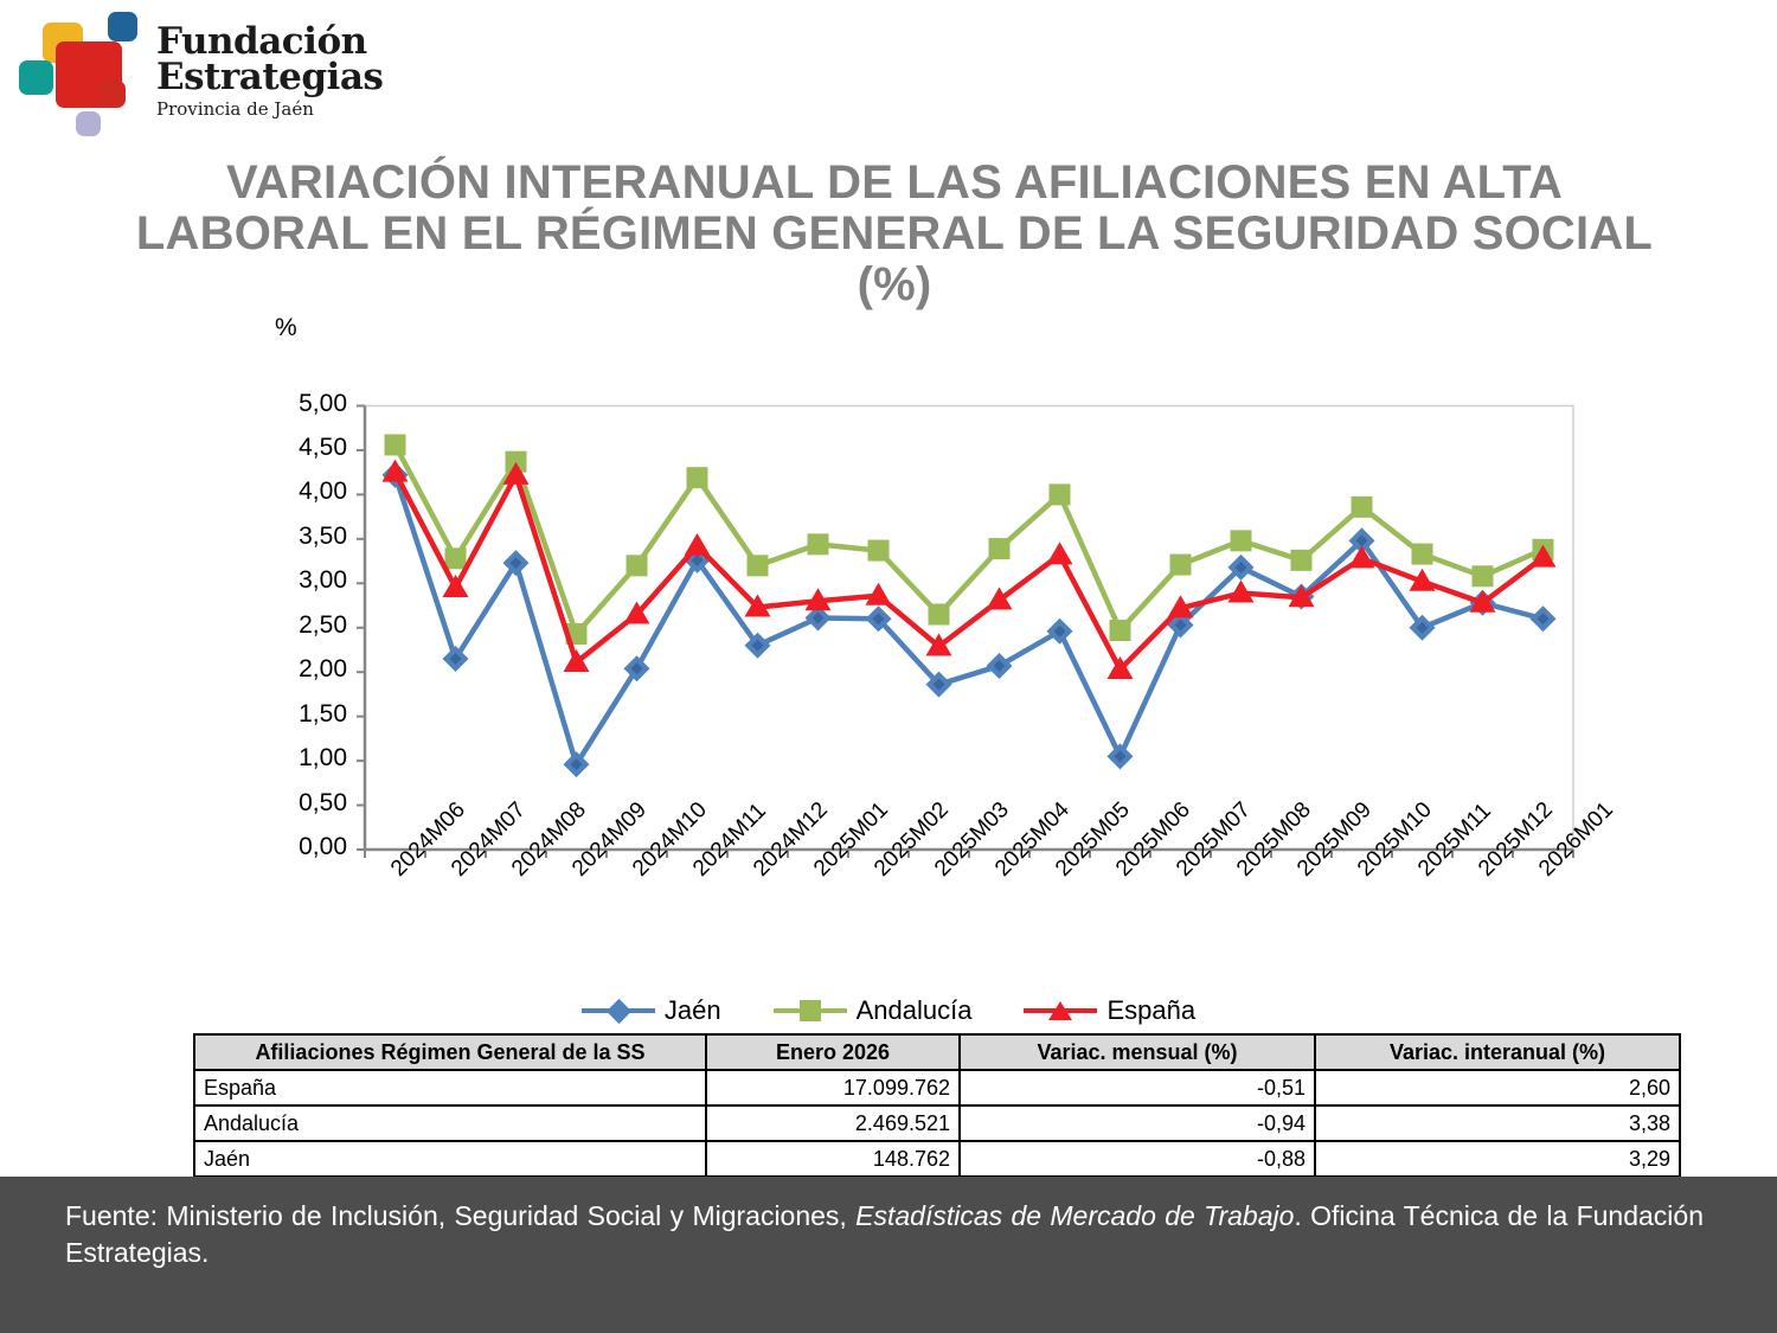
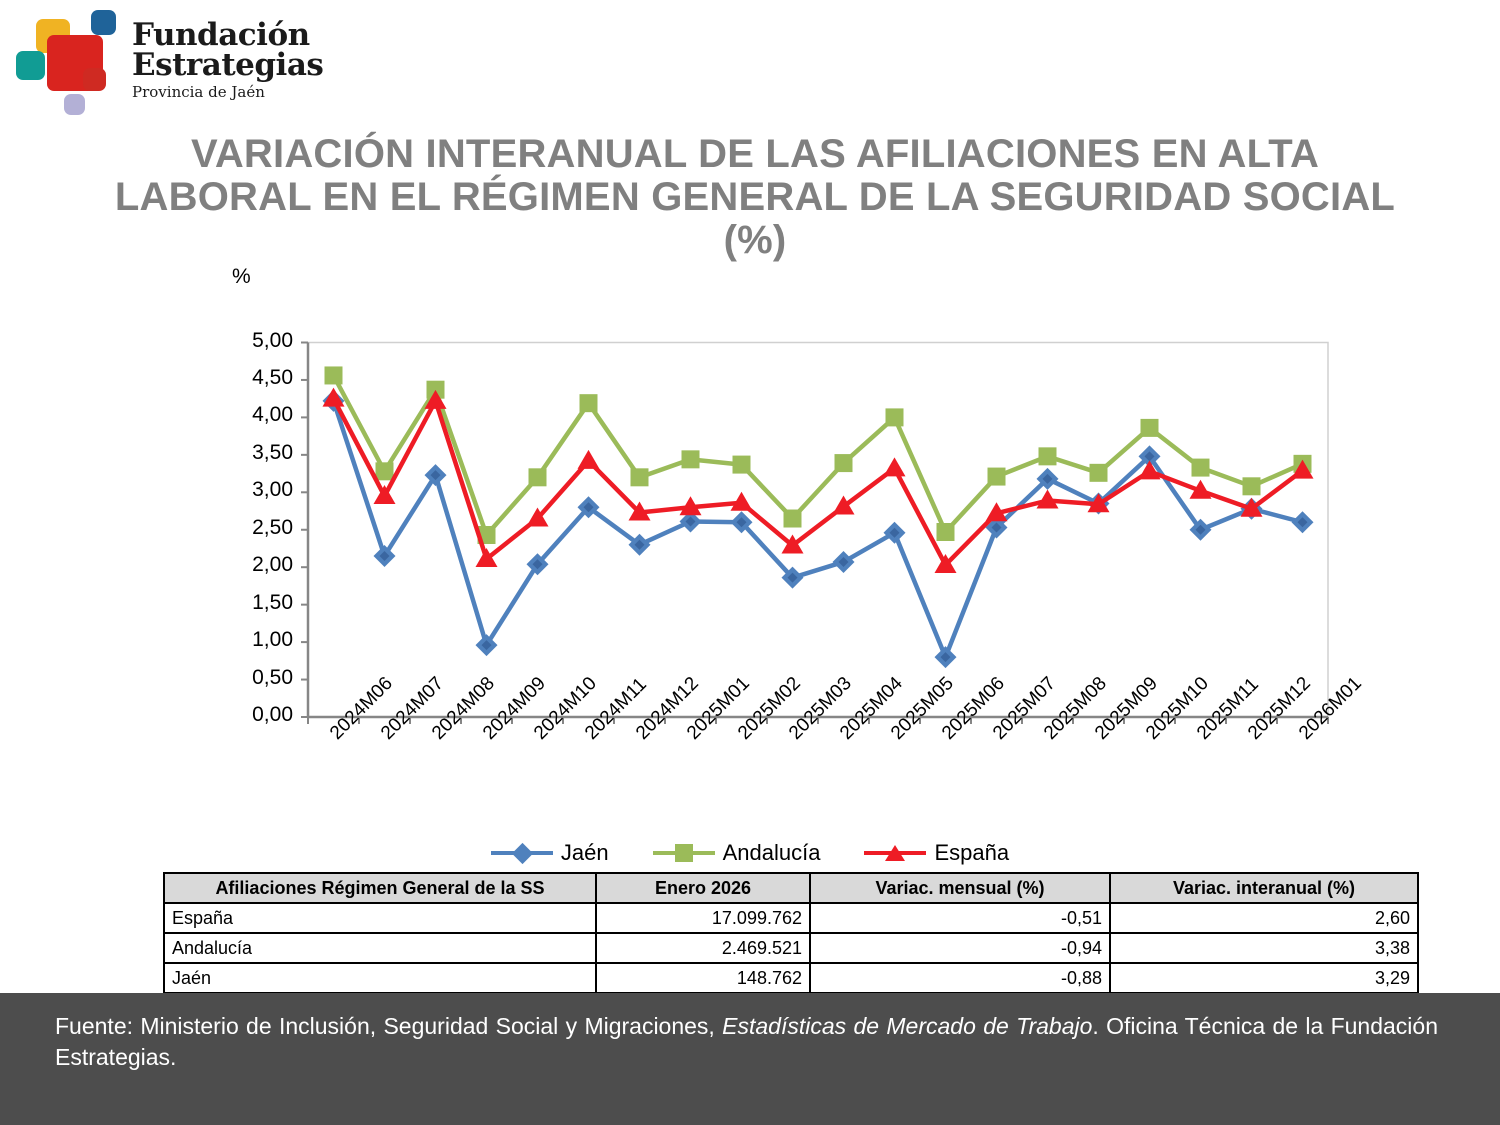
Jaén/2024M11: 3,3 -> 2,8
Jaén/2025M06: 1,1 -> 0,8
